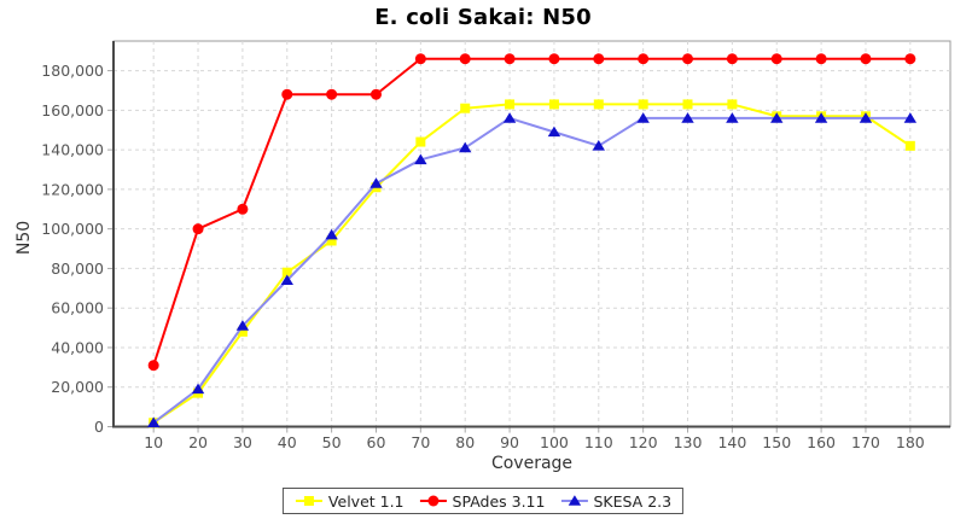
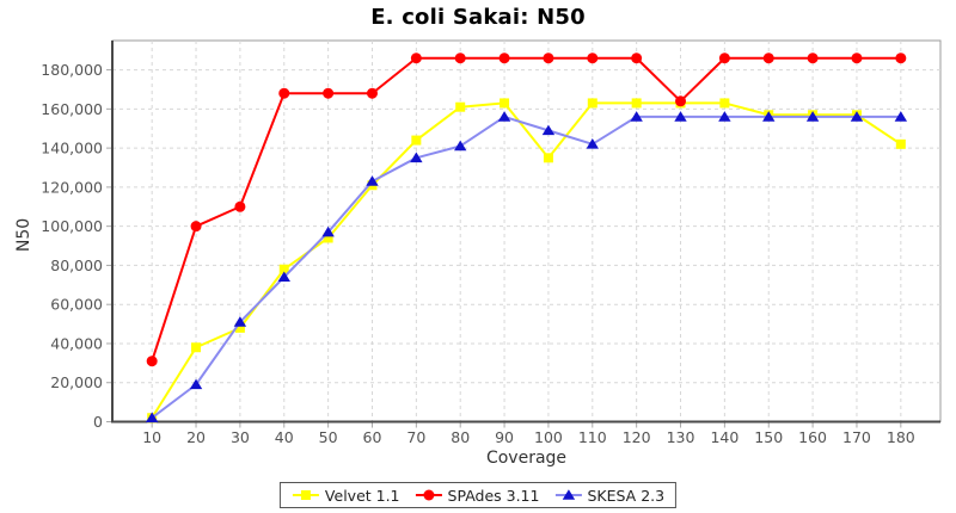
Velvet 1.1/20: 17000 -> 38000
Velvet 1.1/100: 163000 -> 135000
SPAdes 3.11/130: 186000 -> 164000
